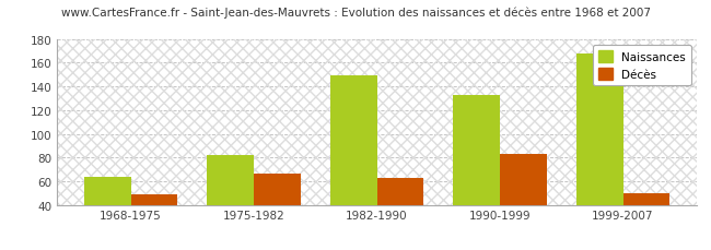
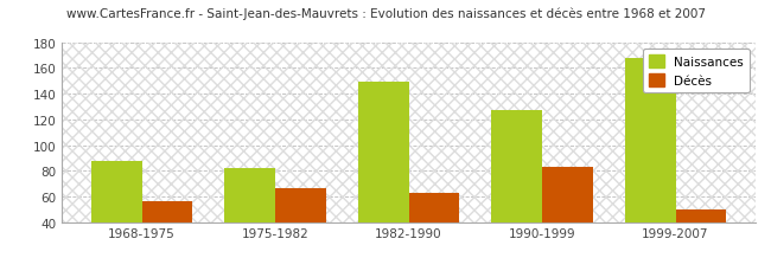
Naissances/1968-1975: 64 -> 88
Décès/1968-1975: 49 -> 56
Naissances/1990-1999: 133 -> 127
